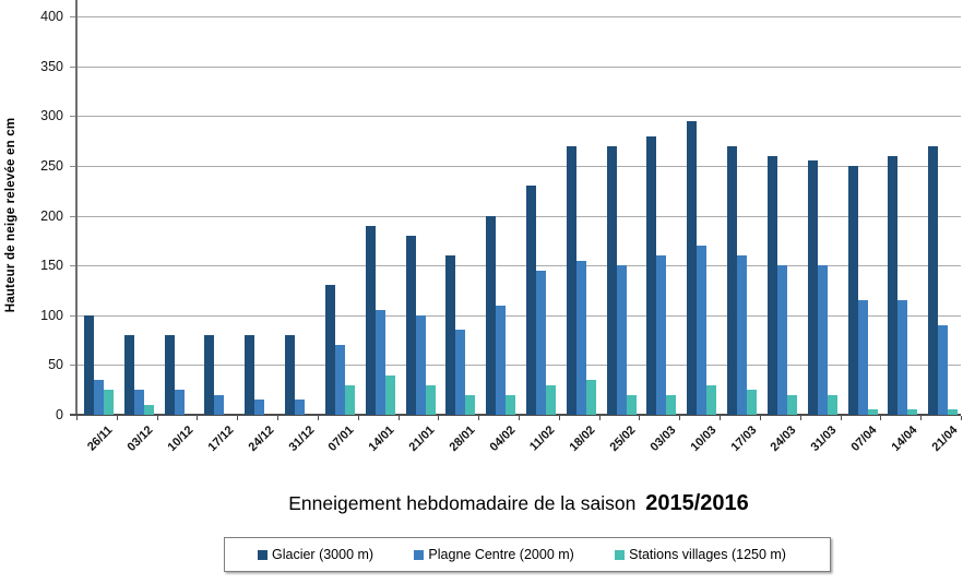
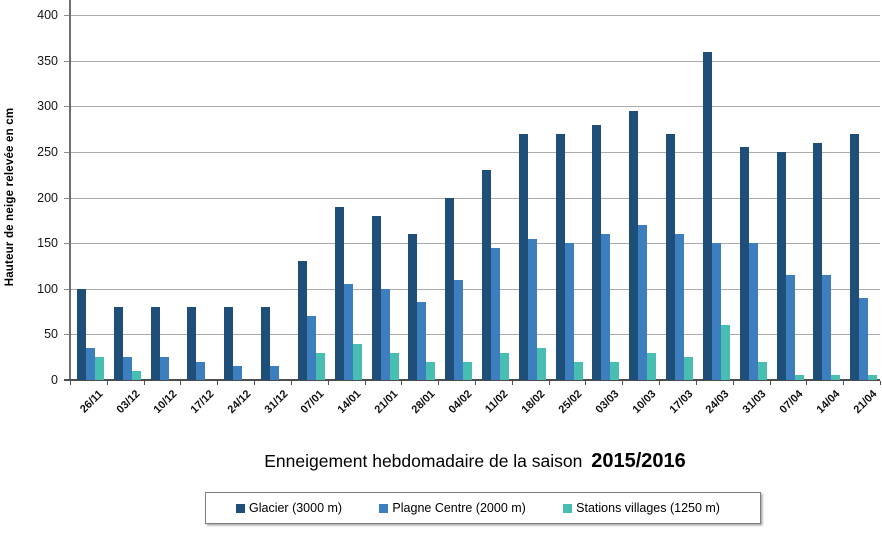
Glacier (3000 m)/24/03: 260 -> 360
Stations villages (1250 m)/24/03: 20 -> 60
